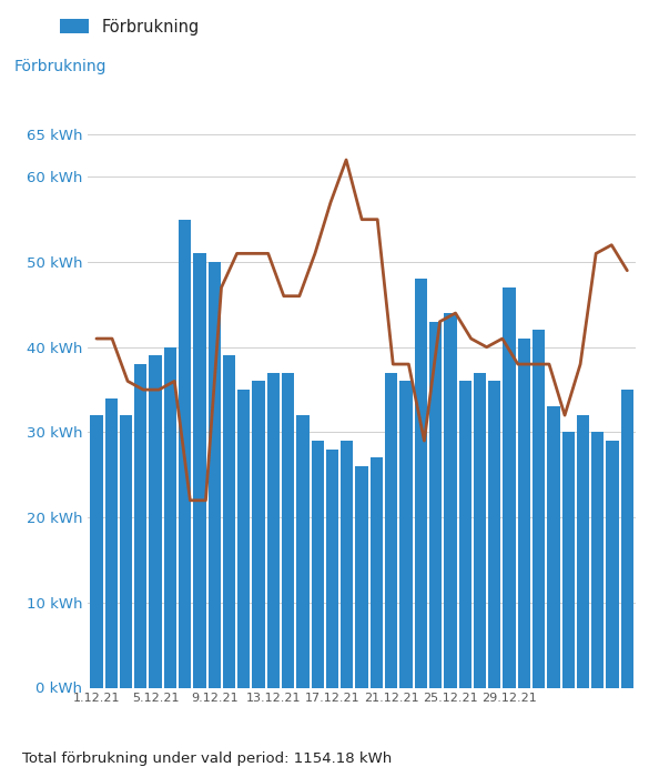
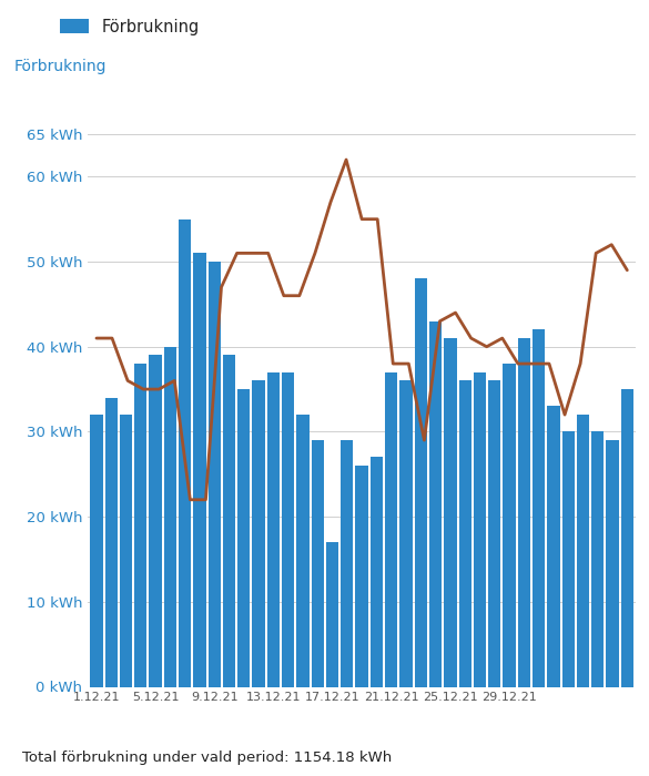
Förbrukning/17.12.21: 28 kWh -> 17 kWh
Förbrukning/25.12.21: 44 kWh -> 41 kWh
Förbrukning/29.12.21: 47 kWh -> 38 kWh
